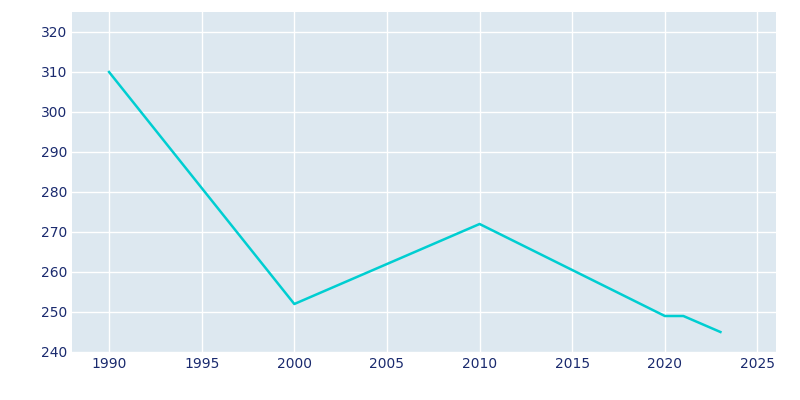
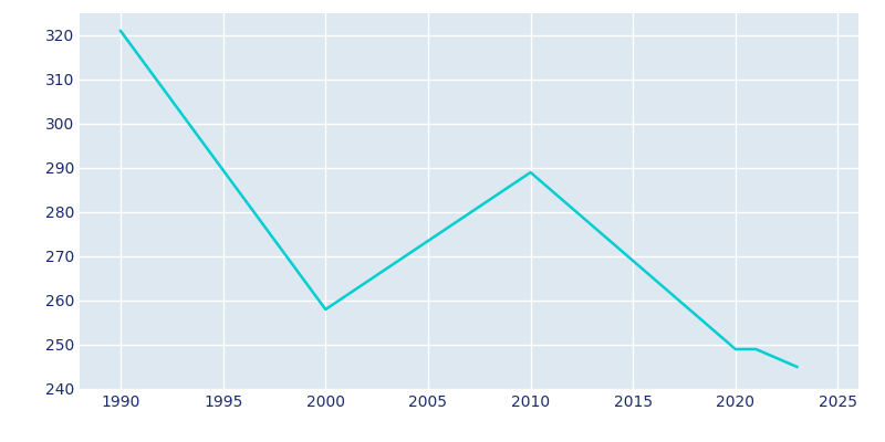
1990: 310 -> 321
2000: 252 -> 258
2010: 272 -> 289
